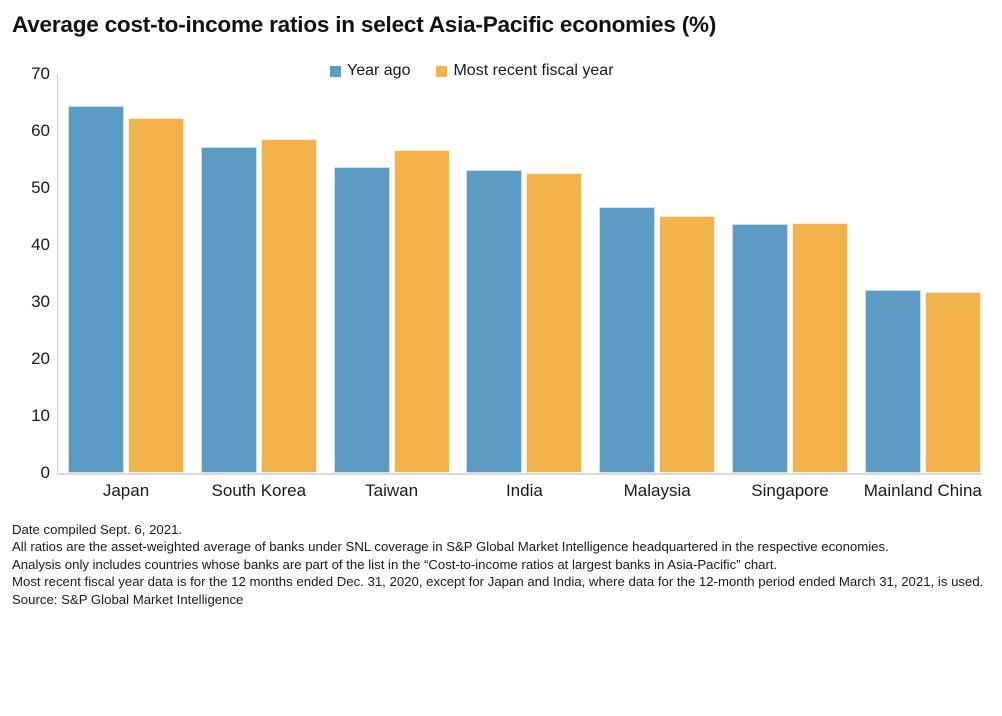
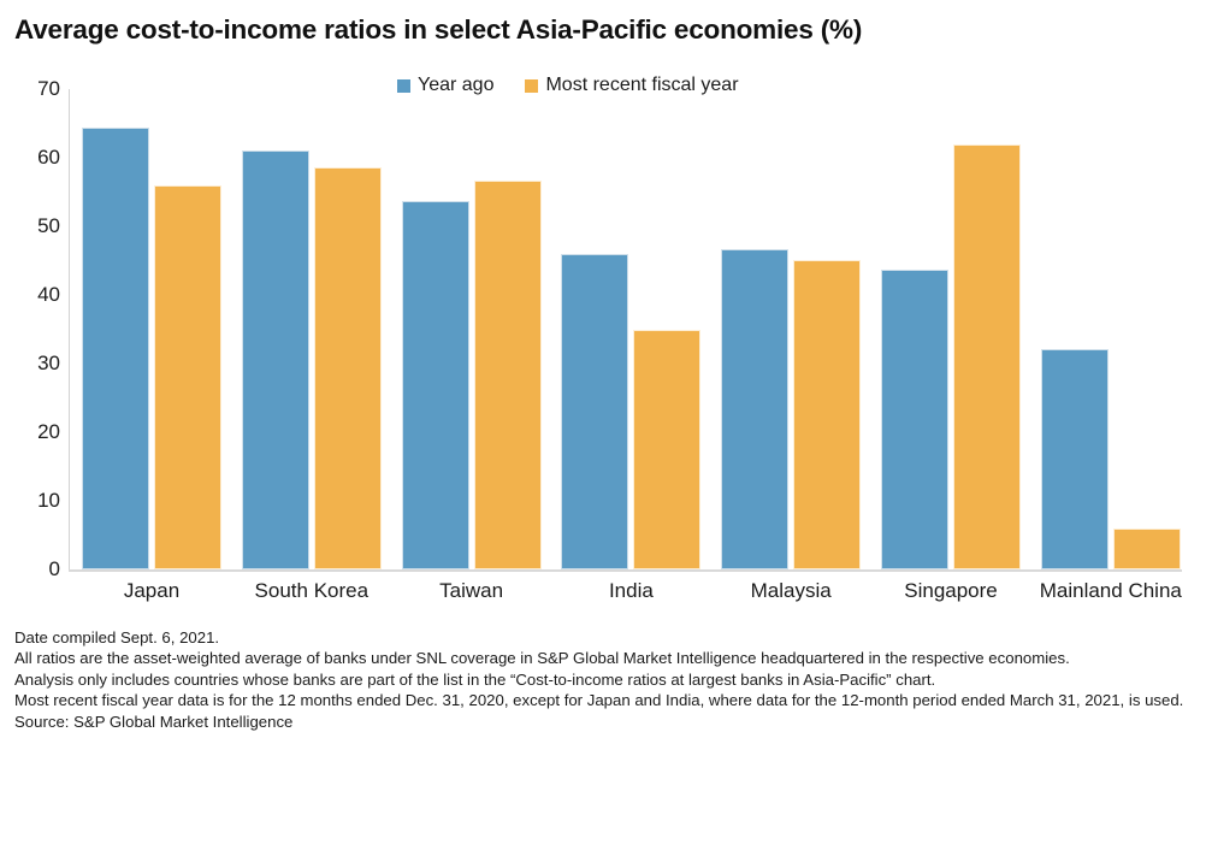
Most recent fiscal year/Japan: 62 -> 56
Year ago/South Korea: 57 -> 61
Year ago/India: 53 -> 46
Most recent fiscal year/India: 53 -> 35
Most recent fiscal year/Singapore: 44 -> 62
Most recent fiscal year/Mainland China: 32 -> 6
